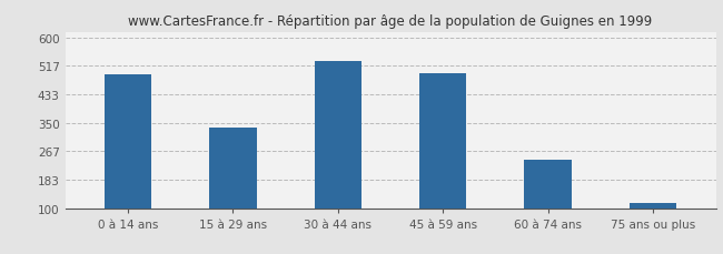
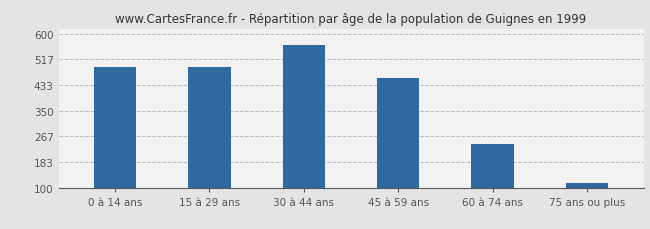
15 à 29 ans: 335 -> 492
30 à 44 ans: 530 -> 562
45 à 59 ans: 495 -> 455
